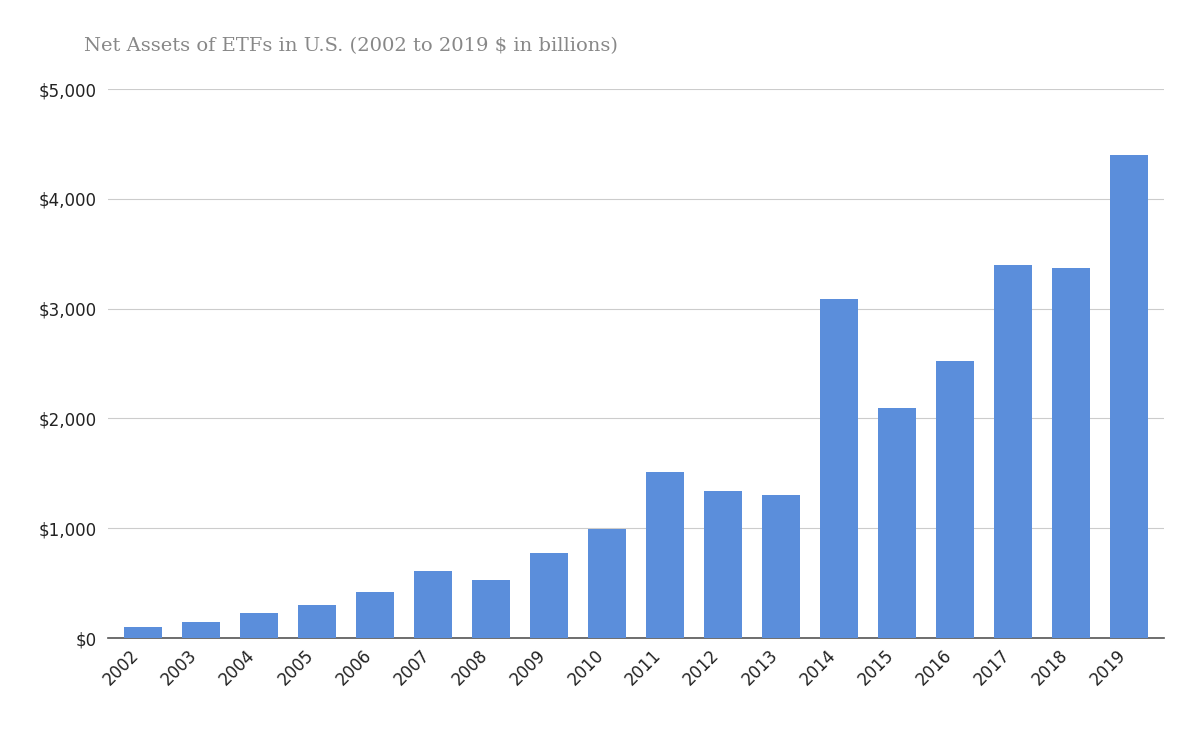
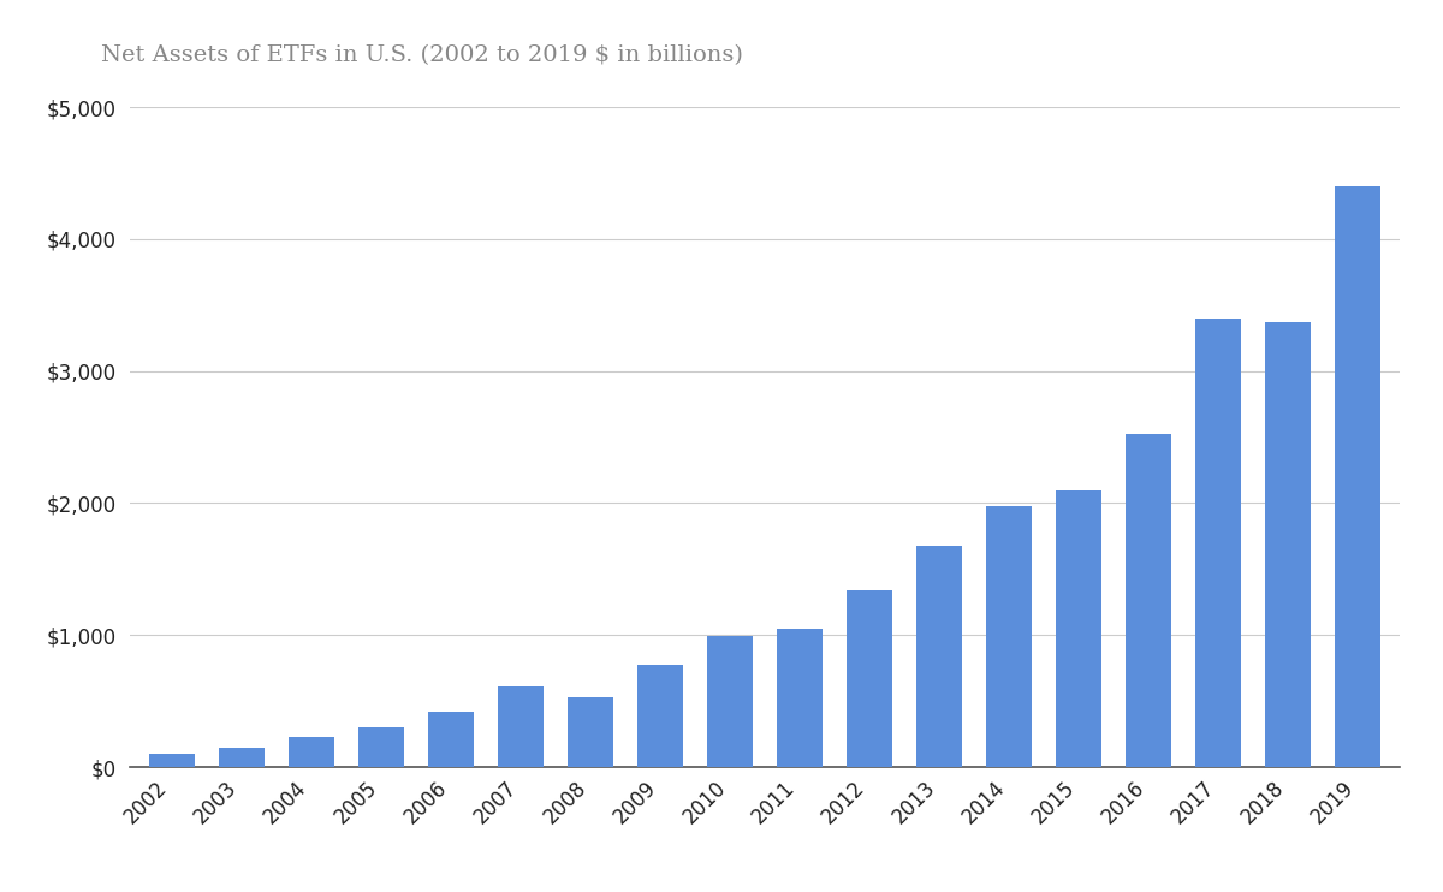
2011: $1,510 -> $1,050
2013: $1,300 -> $1,680
2014: $3,090 -> $1,970
